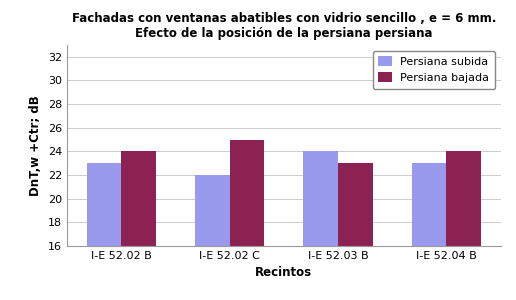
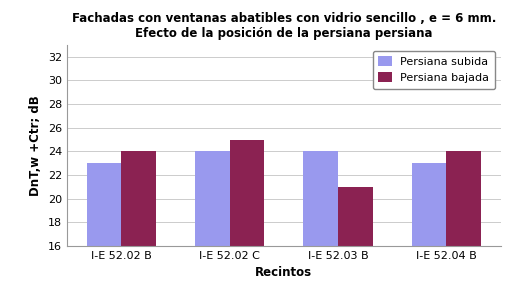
Persiana subida/I-E 52.02 C: 22 -> 24
Persiana bajada/I-E 52.03 B: 23 -> 21
